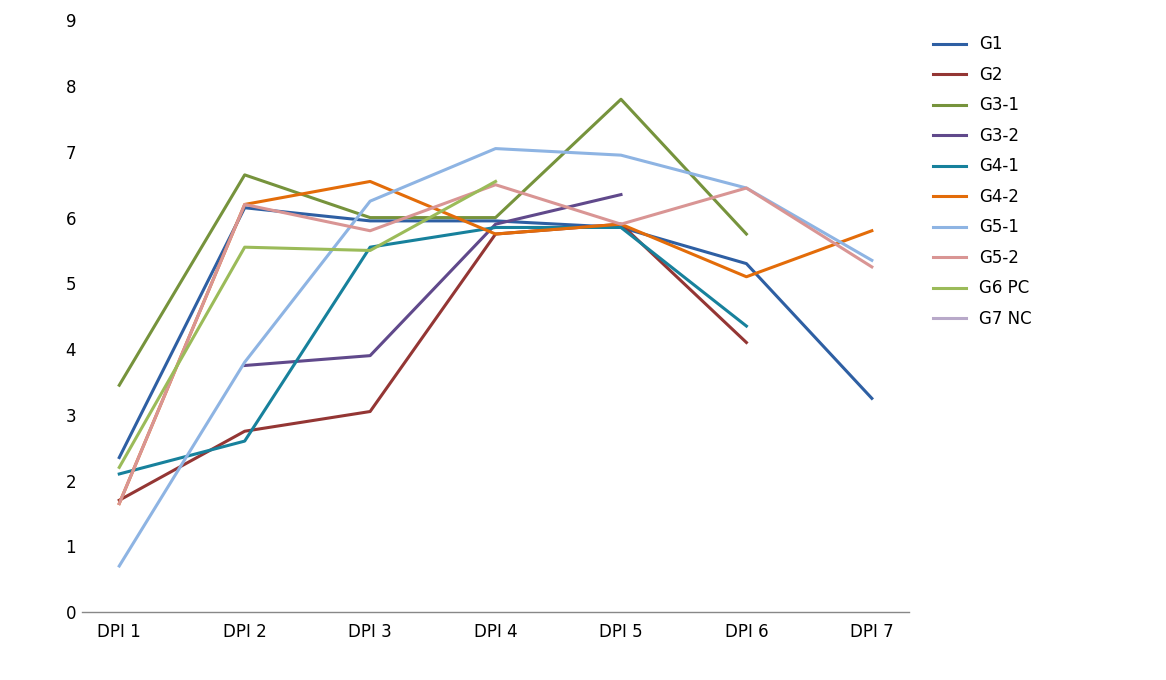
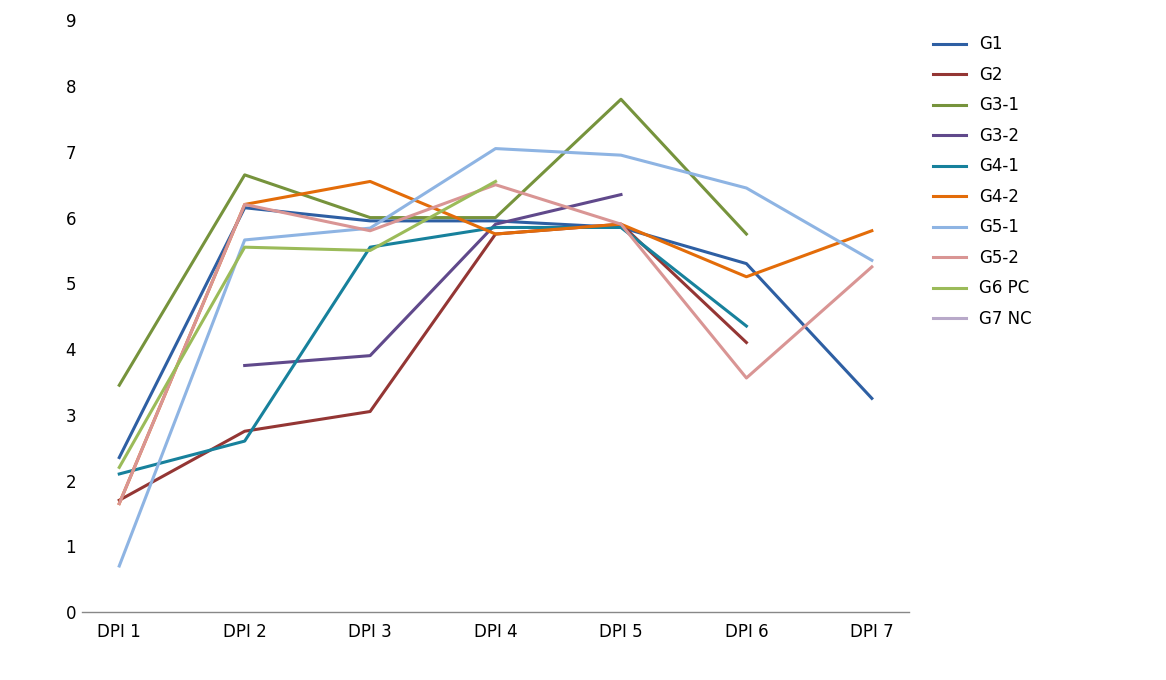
G5-1/DPI 2: 3.80 -> 5.66
G5-1/DPI 3: 6.25 -> 5.84
G5-2/DPI 6: 6.45 -> 3.56
